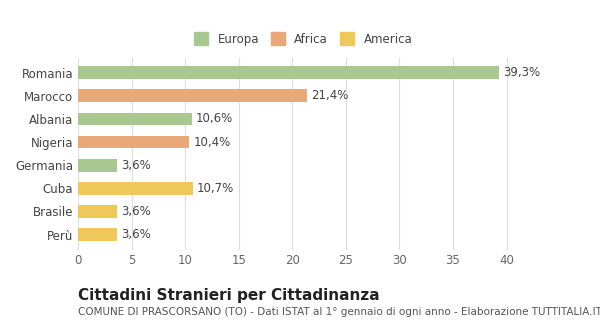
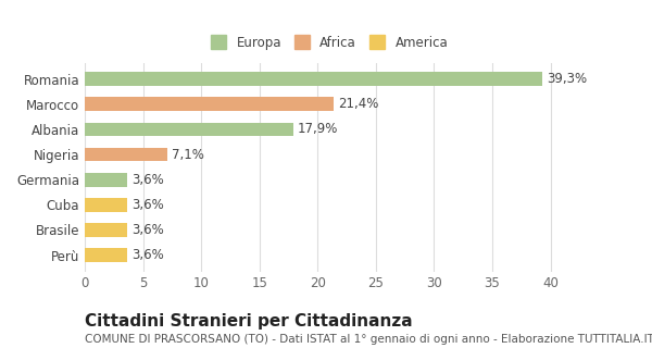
Albania: 10,6% -> 17,9%
Nigeria: 10,4% -> 7,1%
Cuba: 10,7% -> 3,6%
